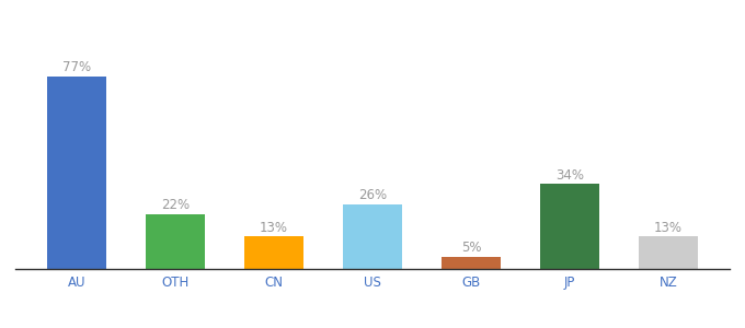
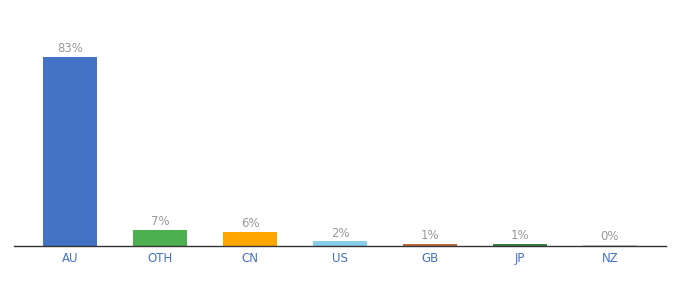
AU: 77% -> 83%
OTH: 22% -> 7%
CN: 13% -> 6%
US: 26% -> 2%
GB: 5% -> 1%
JP: 34% -> 1%
NZ: 13% -> 0%
